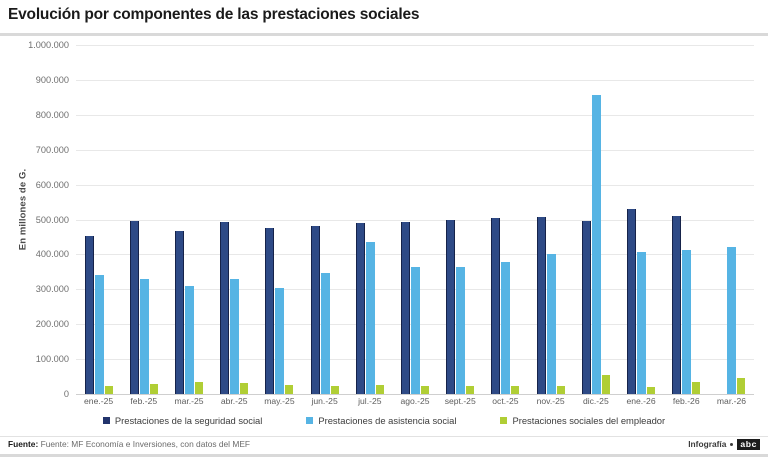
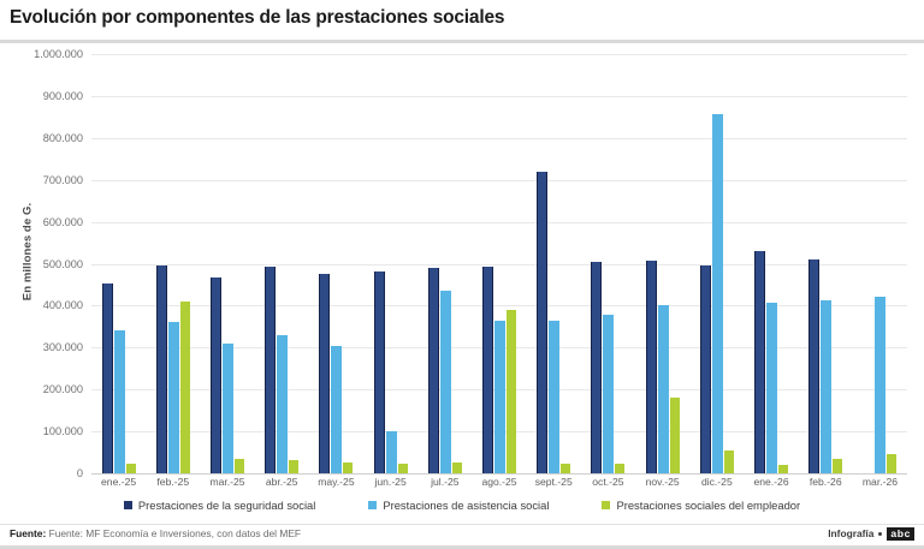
Prestaciones de asistencia social/feb.-25: 330000 -> 360000
Prestaciones sociales del empleador/feb.-25: 30000 -> 410000
Prestaciones de asistencia social/jun.-25: 350000 -> 100000
Prestaciones sociales del empleador/ago.-25: 20000 -> 390000
Prestaciones de la seguridad social/sept.-25: 500000 -> 720000
Prestaciones sociales del empleador/nov.-25: 20000 -> 180000
